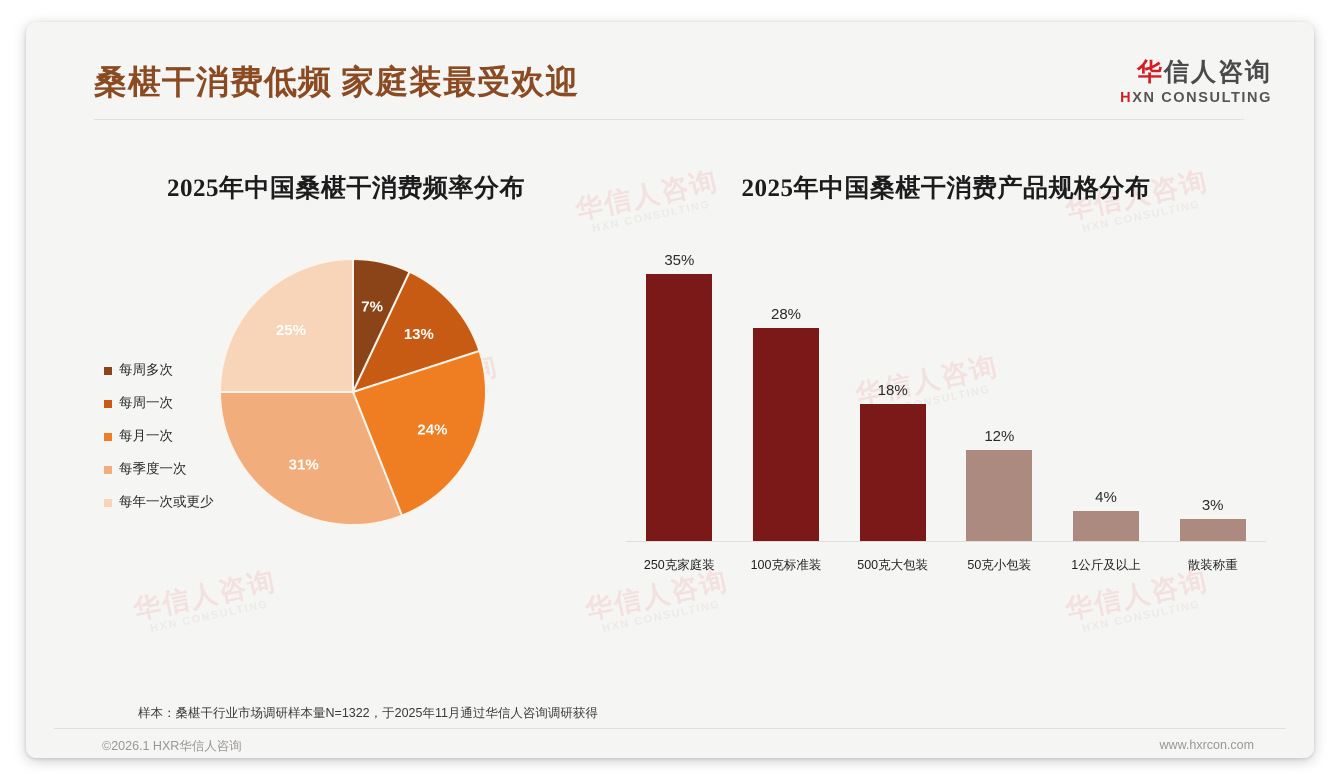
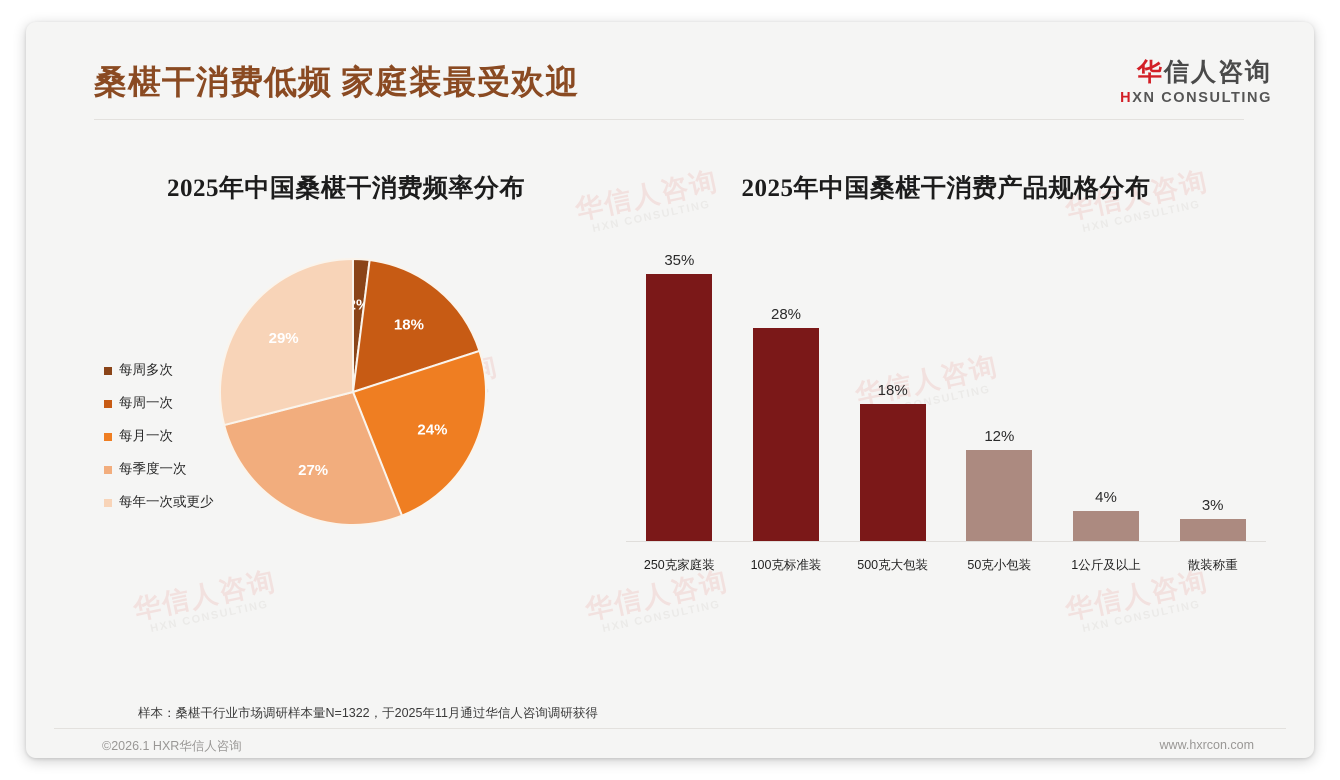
2025年中国桑椹干消费频率分布/每周多次: 7% -> 2%
2025年中国桑椹干消费频率分布/每周一次: 13% -> 18%
2025年中国桑椹干消费频率分布/每季度一次: 31% -> 27%
2025年中国桑椹干消费频率分布/每年一次或更少: 25% -> 29%
